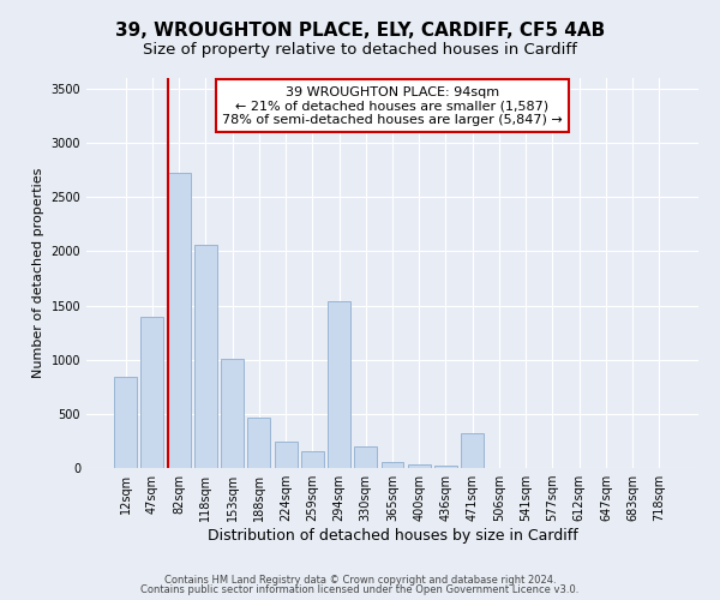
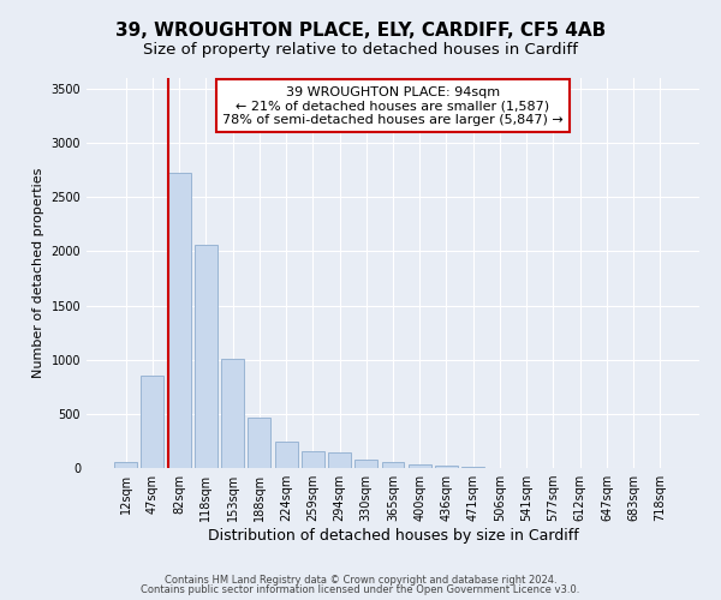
12sqm: 840 -> 60
47sqm: 1400 -> 850
294sqm: 1540 -> 140
330sqm: 200 -> 80
471sqm: 320 -> 10
